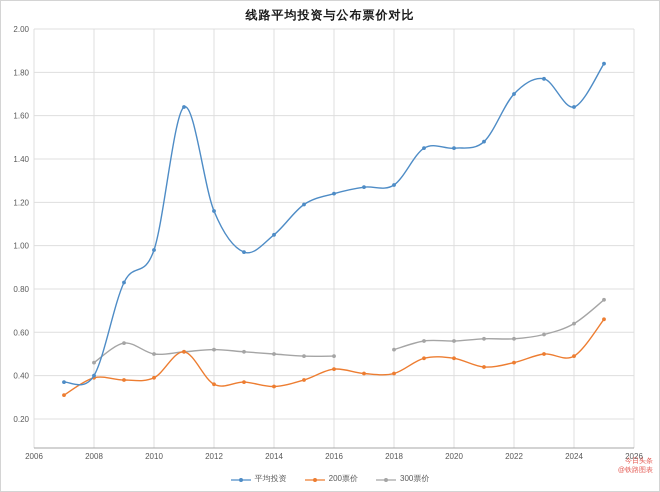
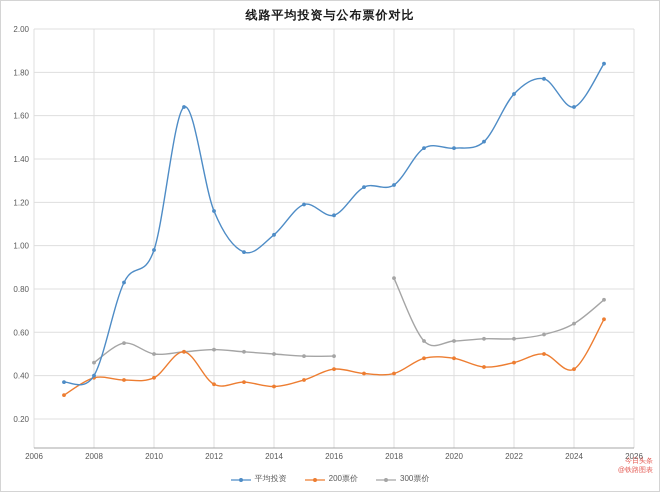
平均投资/2016: 1.24 -> 1.14
300票价/2018: 0.52 -> 0.85
200票价/2024: 0.49 -> 0.43
